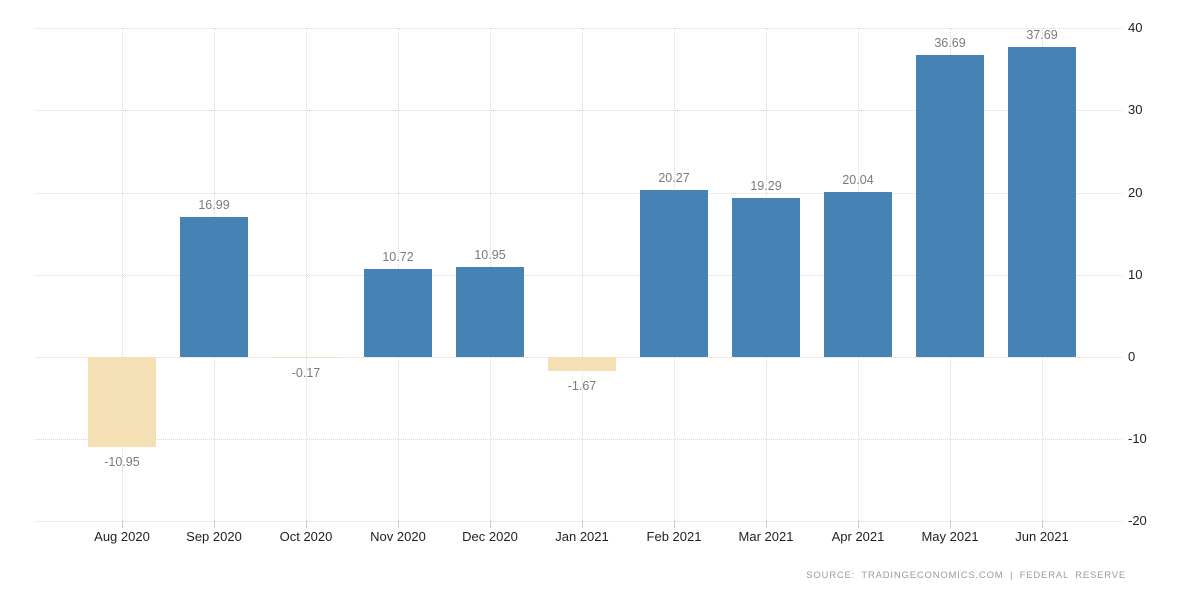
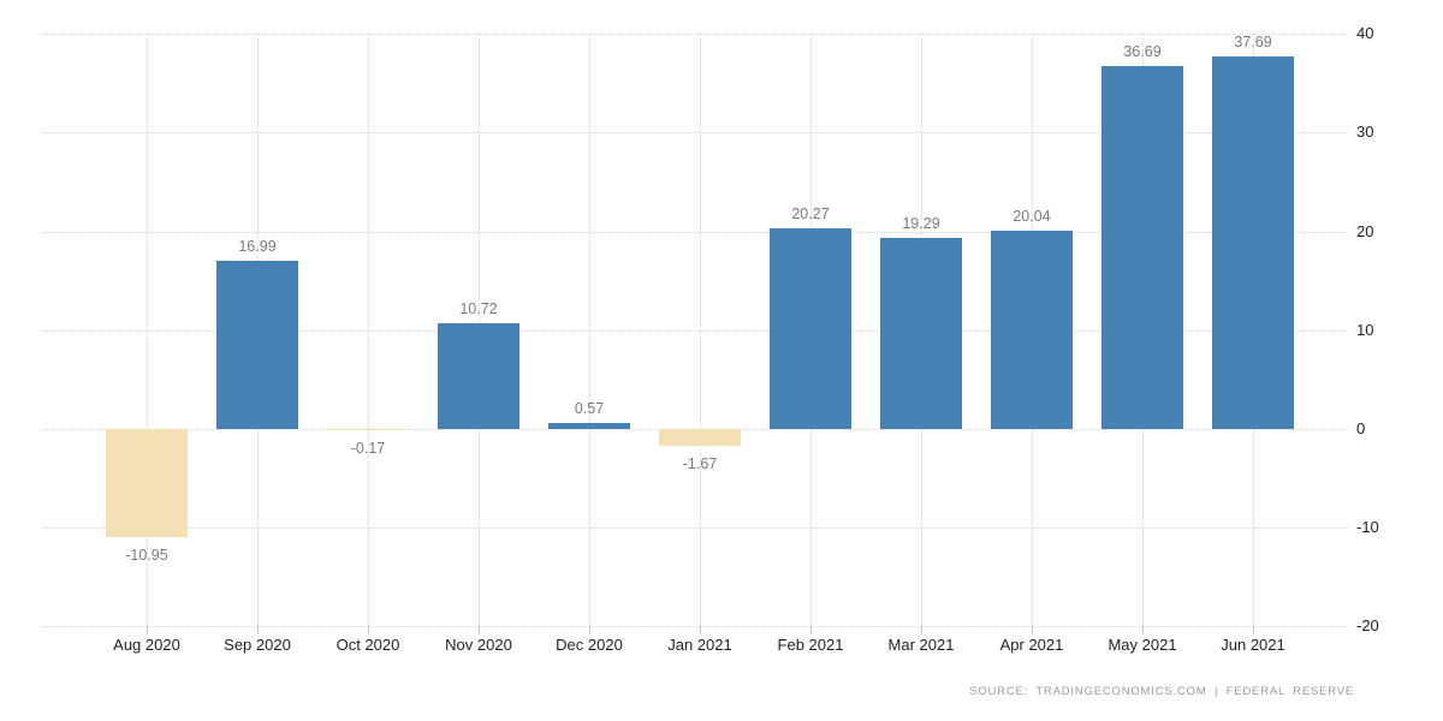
Dec 2020: 10.95 -> 0.57
